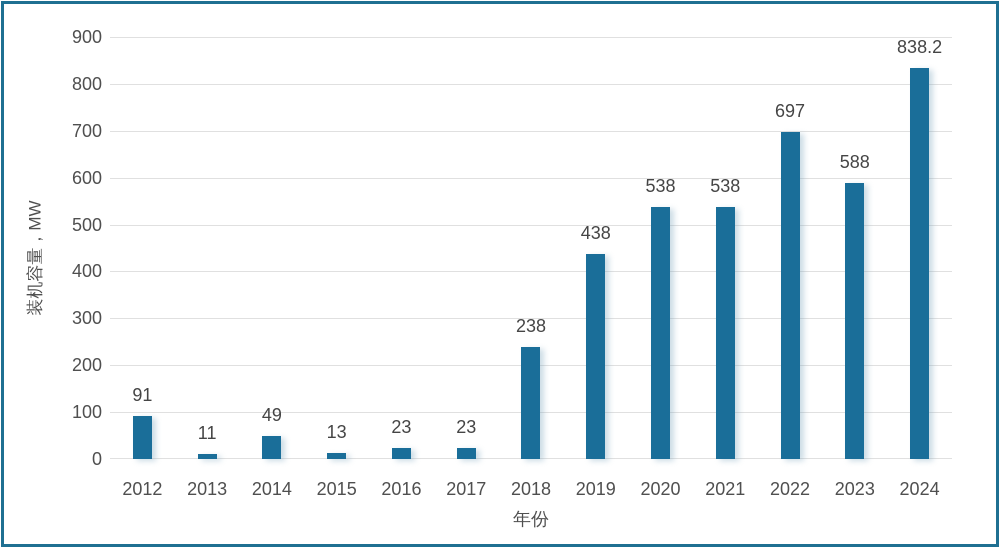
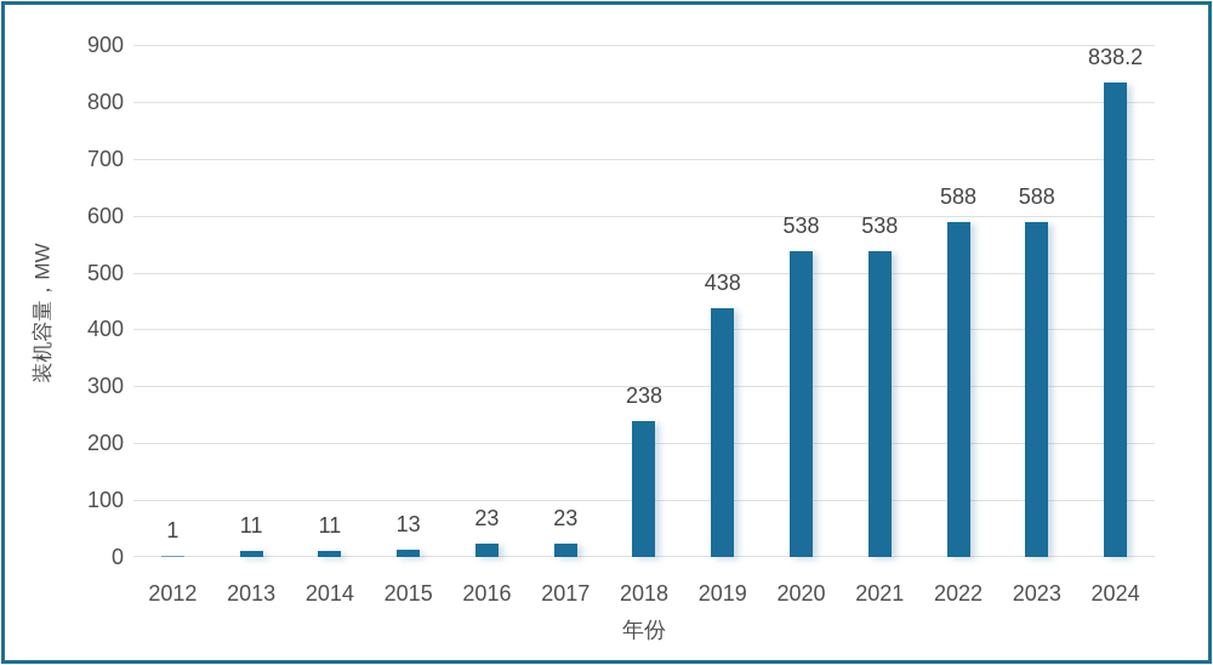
2012: 91 -> 1
2014: 49 -> 11
2022: 697 -> 588
